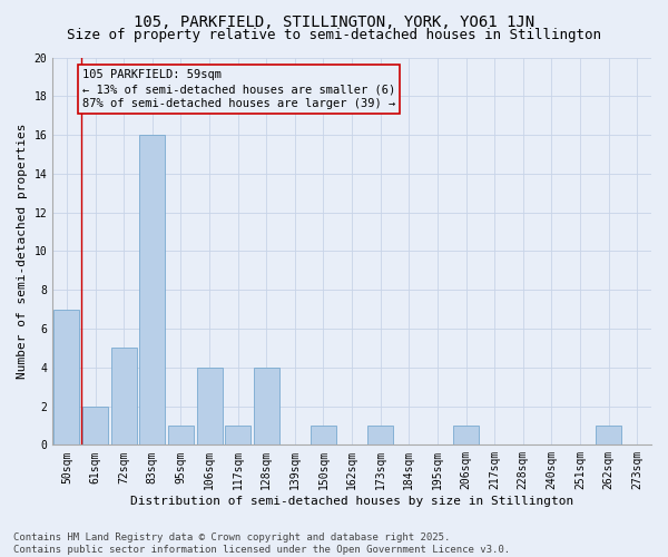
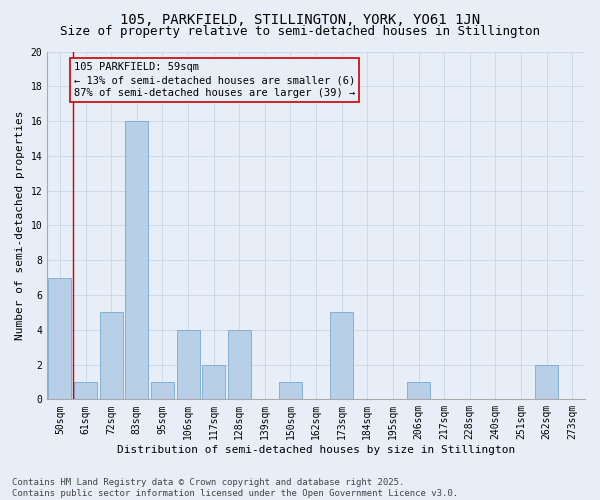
61sqm: 2 -> 1
117sqm: 1 -> 2
173sqm: 1 -> 5
262sqm: 1 -> 2
